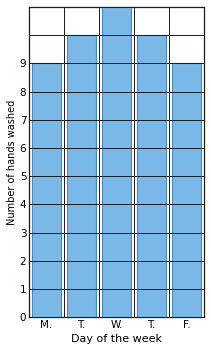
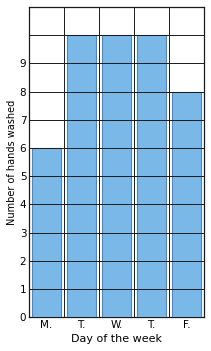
M.: 9 -> 6
W.: 11 -> 10
F.: 9 -> 8
